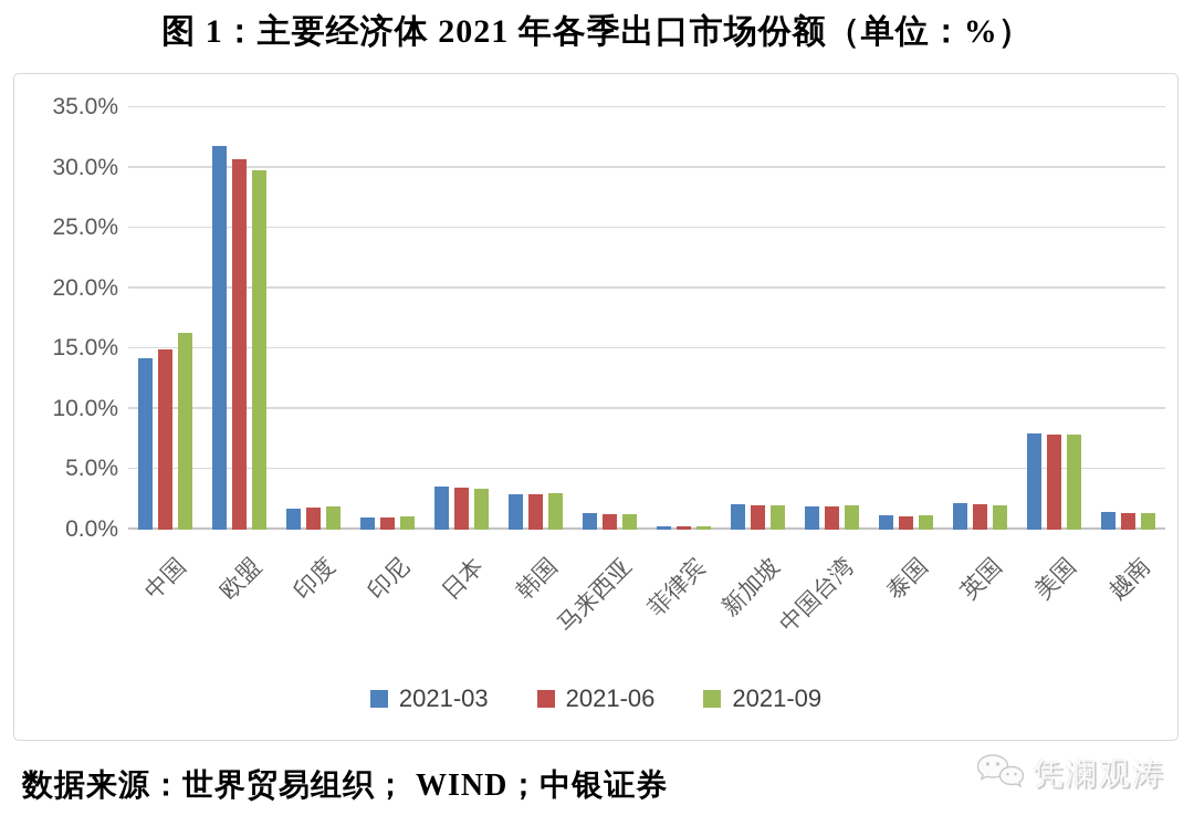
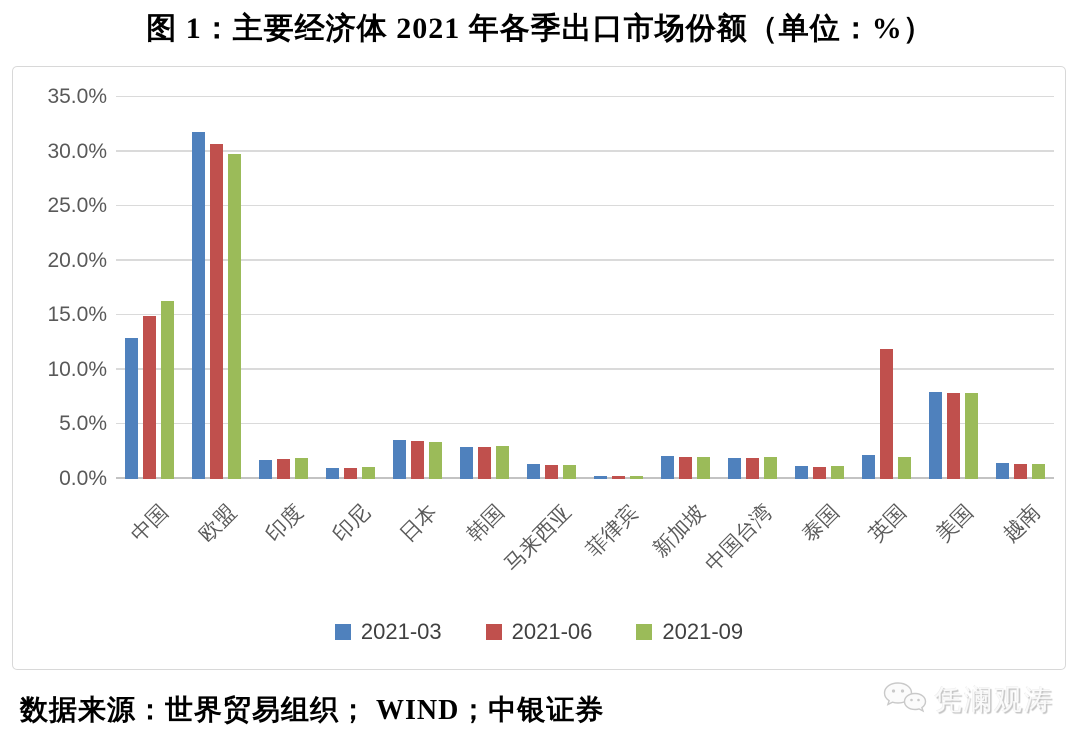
2021-03/中国: 14.2% -> 12.9%
2021-06/英国: 2.1% -> 11.9%
